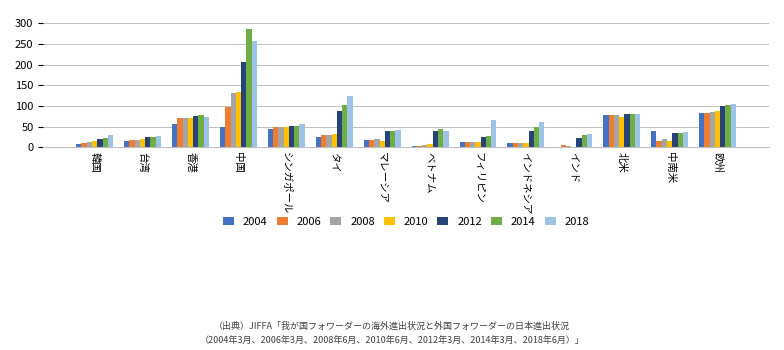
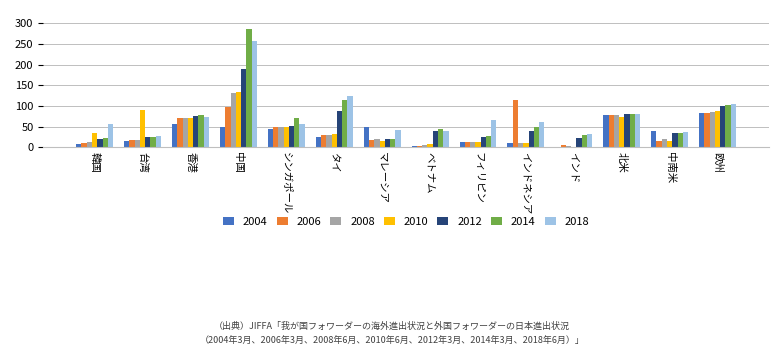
2010/韓国: 15 -> 35
2018/韓国: 30 -> 55
2010/台湾: 20 -> 90
2012/中国: 207 -> 190
2014/シンガポール: 52 -> 70
2014/タイ: 101 -> 115
2004/マレーシア: 18 -> 50
2012/マレーシア: 40 -> 20
2014/マレーシア: 40 -> 20
2006/インドネシア: 10 -> 115
